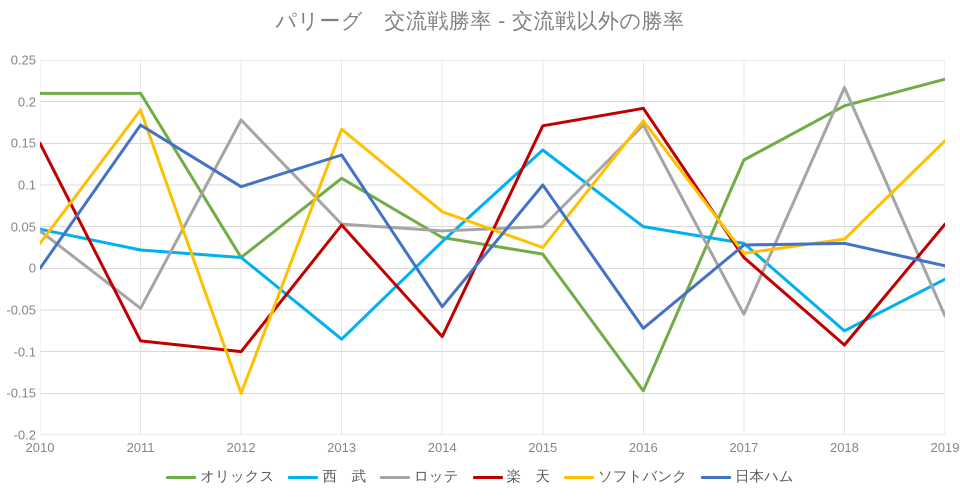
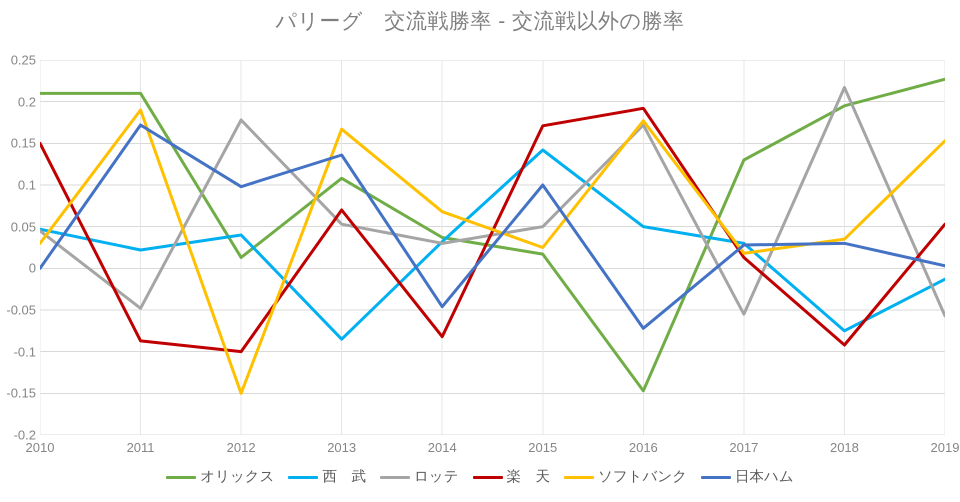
西 武/2012: 0.01 -> 0.04
楽 天/2013: 0.05 -> 0.07
ロッテ/2014: 0.04 -> 0.03
